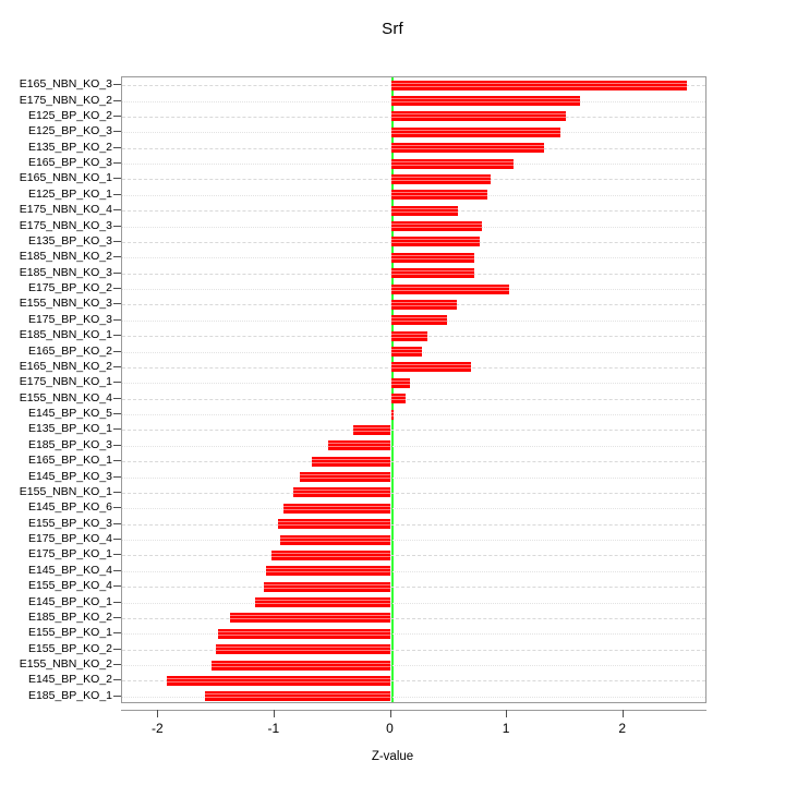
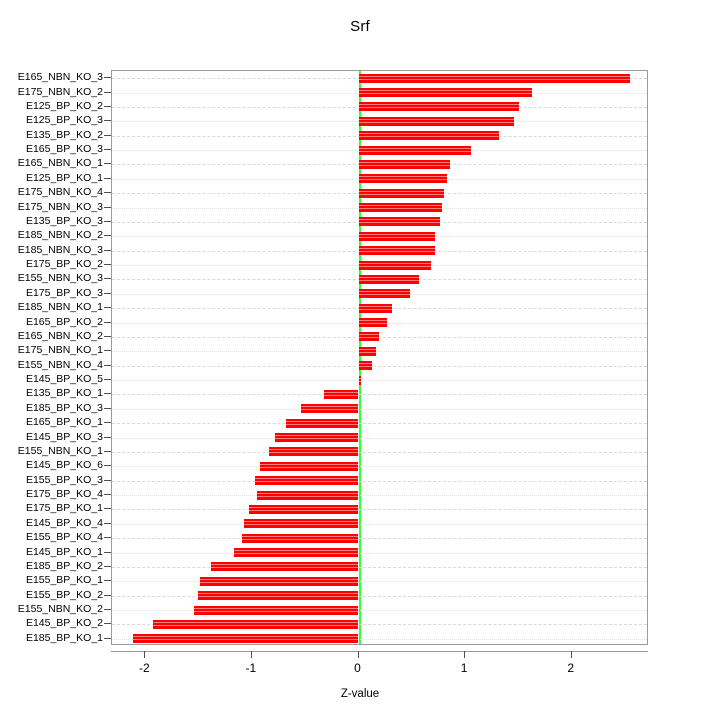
E175_NBN_KO_4: 0.58 -> 0.80
E175_BP_KO_2: 1.02 -> 0.68
E165_NBN_KO_2: 0.69 -> 0.19
E185_BP_KO_1: -1.60 -> -2.12
